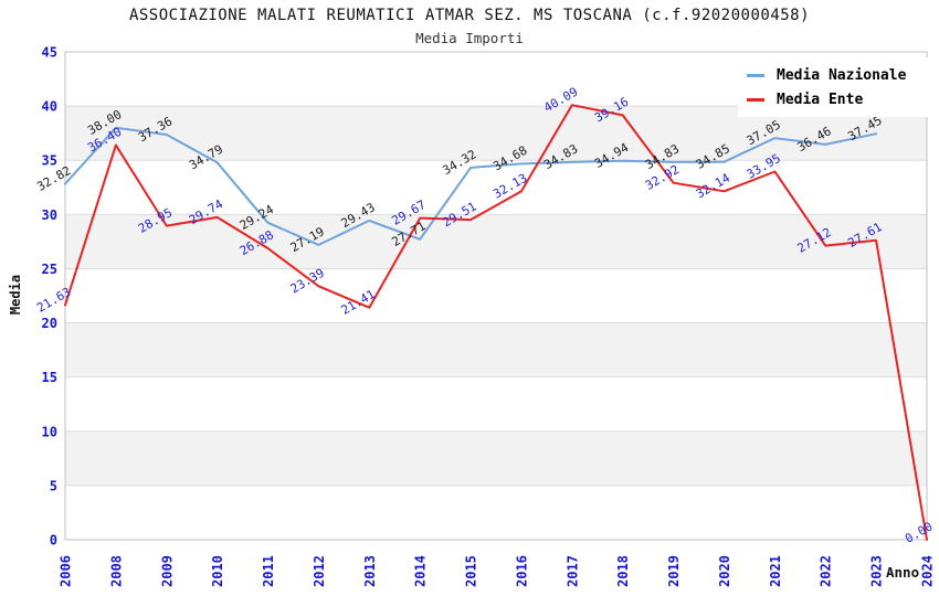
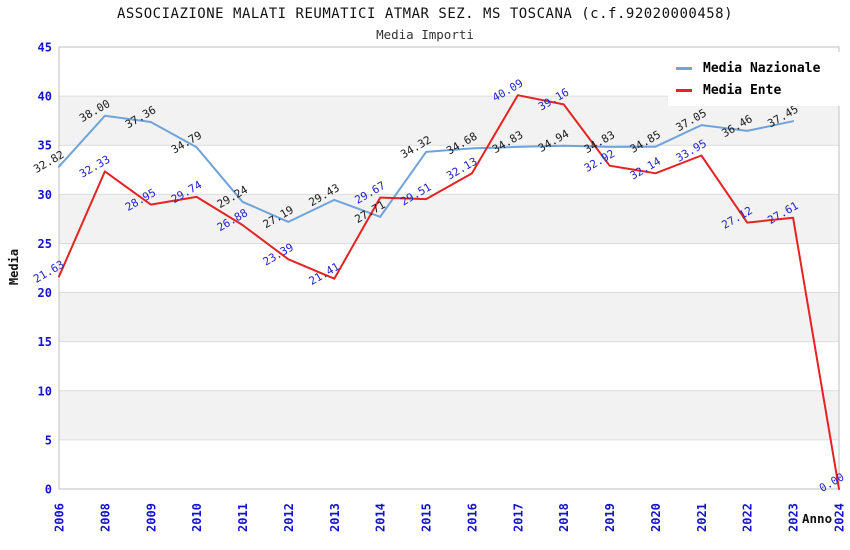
Media Ente/2008: 36.40 -> 32.33
